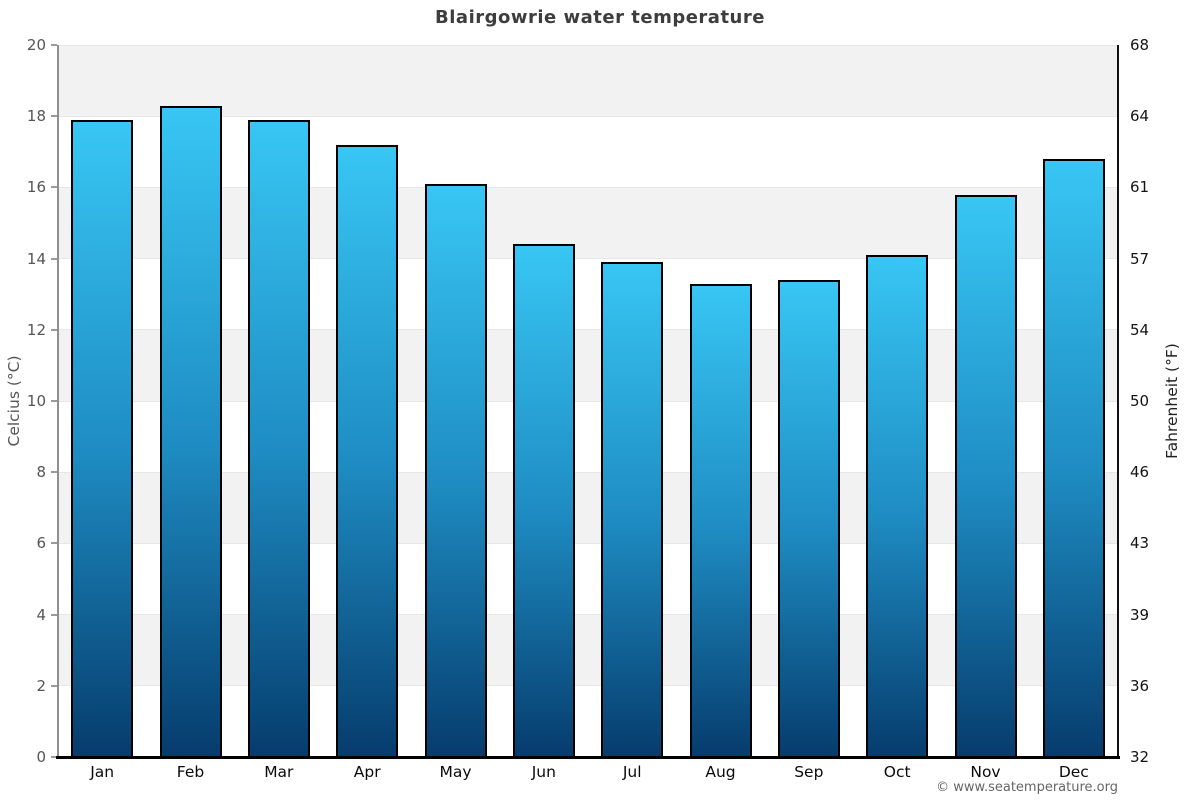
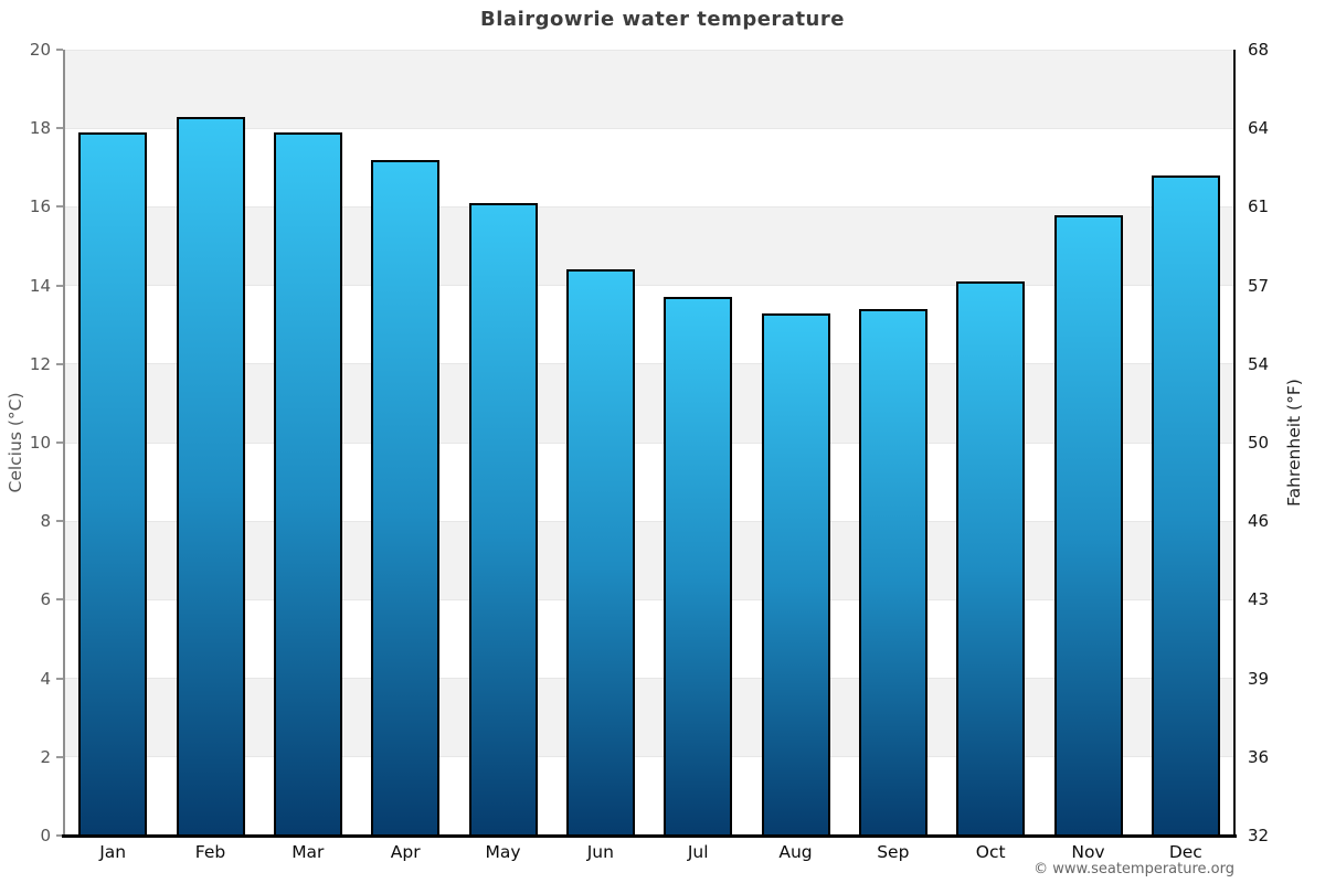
Jul: 13.9 -> 13.7
